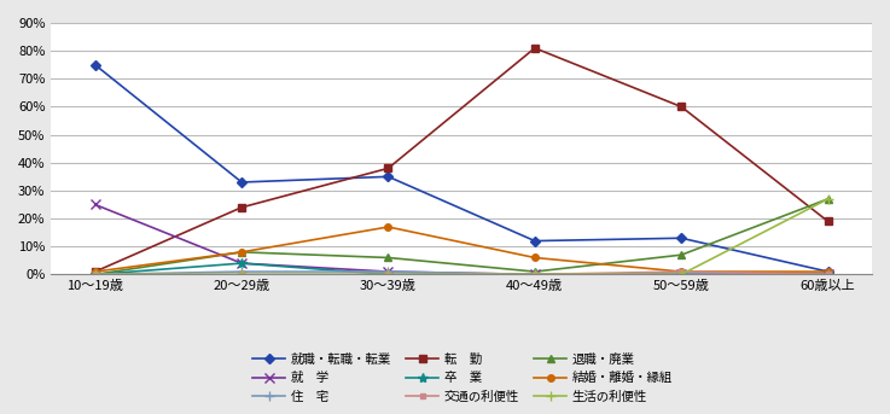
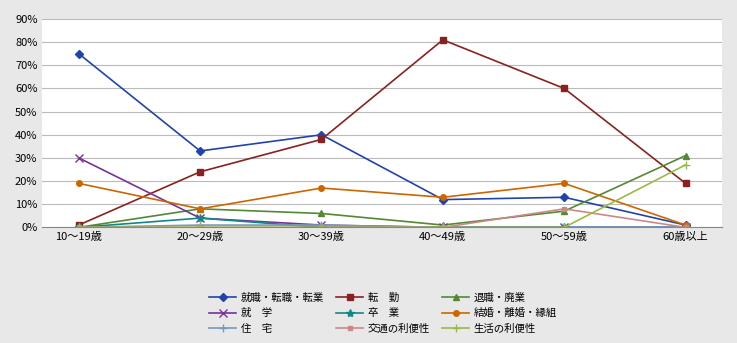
就 学/10～19歳: 25% -> 30%
結婚・離婚・縁組/10～19歳: 1% -> 19%
就職・転職・転業/30～39歳: 35% -> 40%
結婚・離婚・縁組/40～49歳: 6% -> 13%
結婚・離婚・縁組/50～59歳: 1% -> 19%
交通の利便性/50～59歳: 1% -> 8%
退職・廃業/60歳以上: 27% -> 31%
